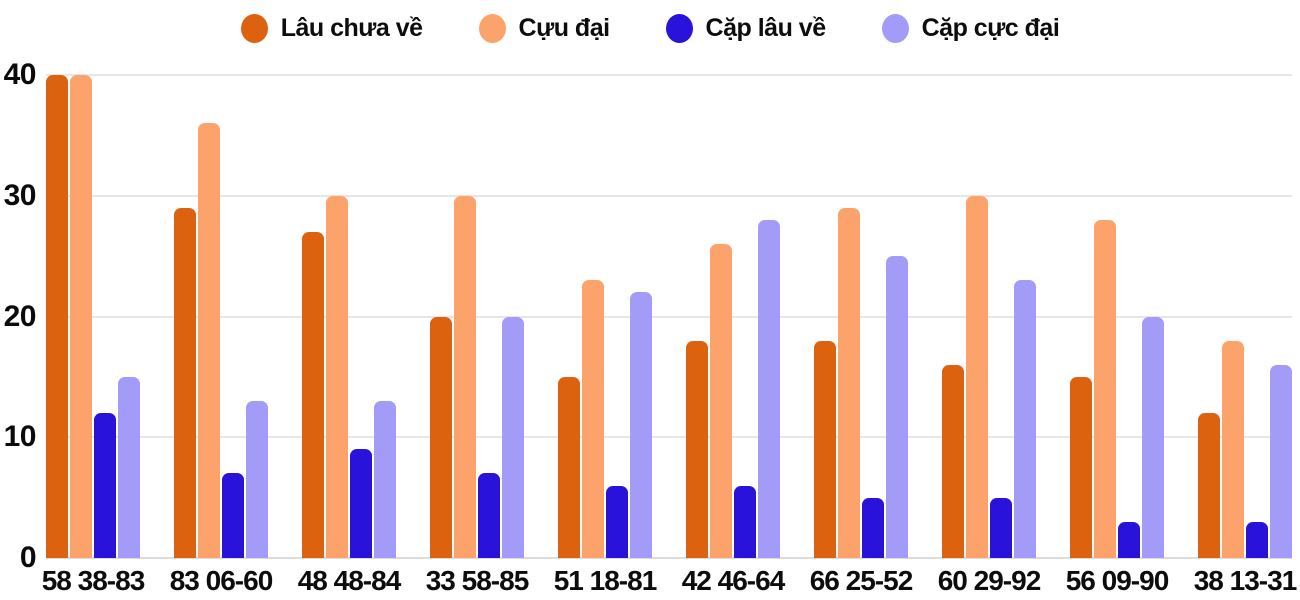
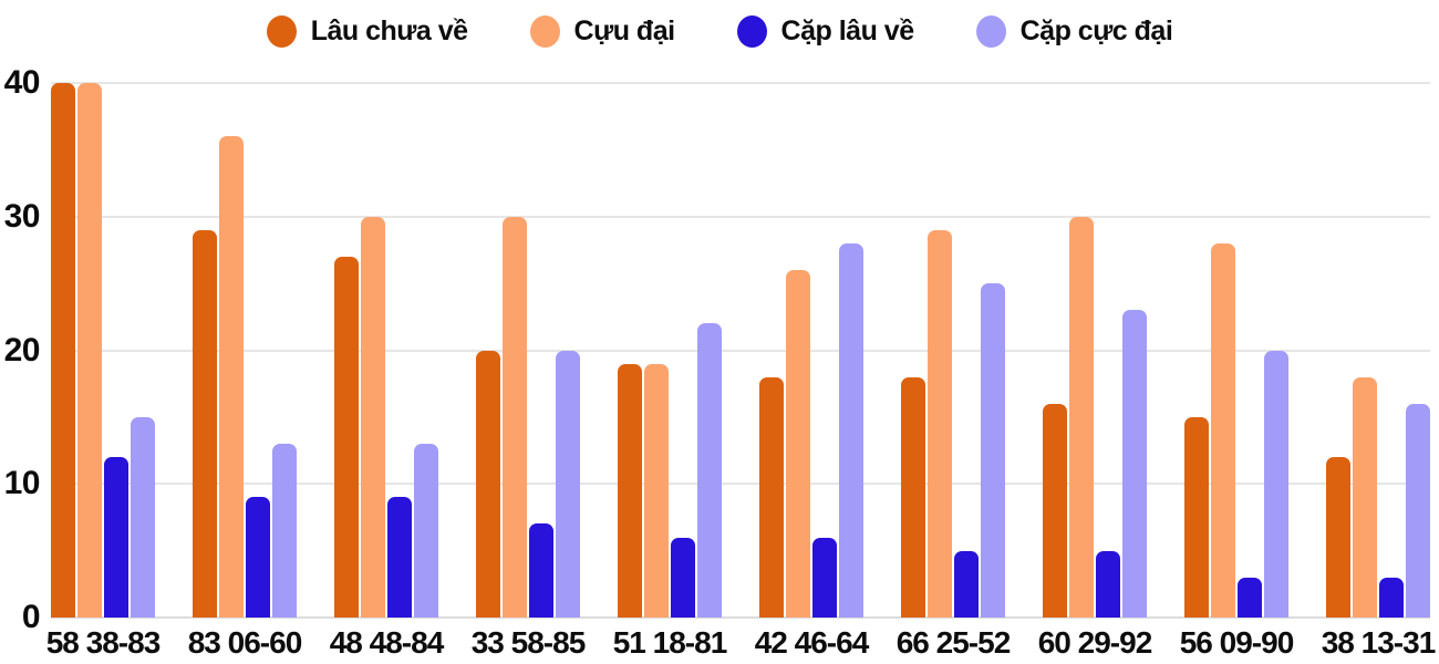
Cặp lâu về/83 06-60: 7 -> 9
Lâu chưa về/51 18-81: 15 -> 19
Cựu đại/51 18-81: 23 -> 19
